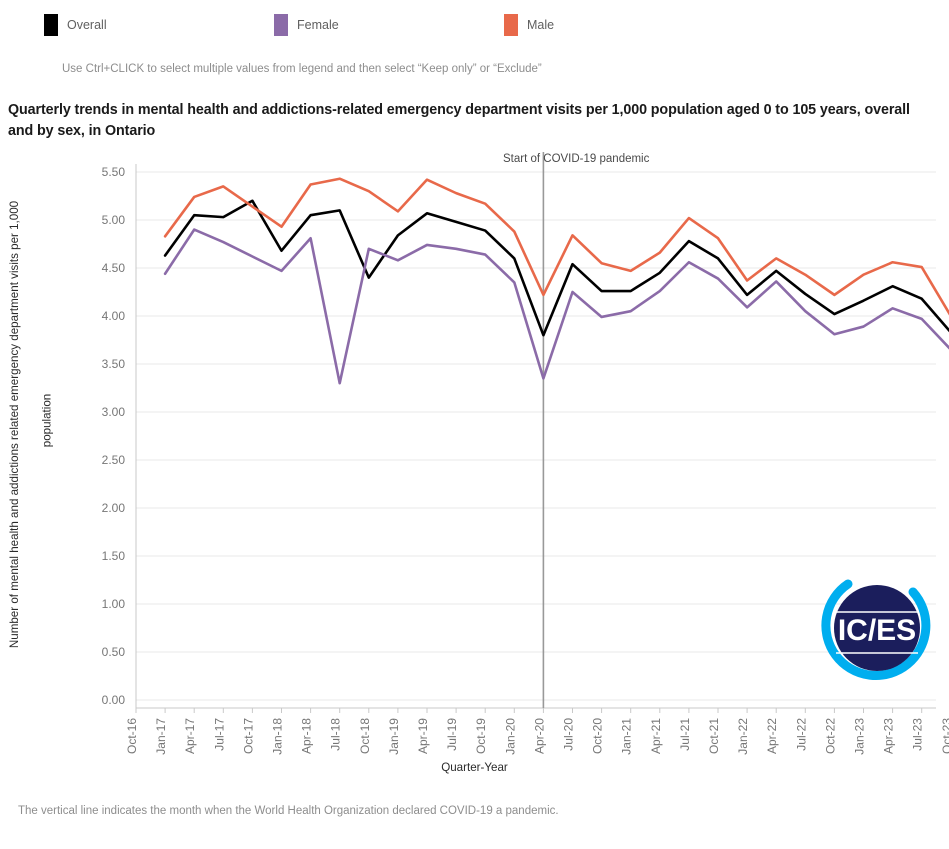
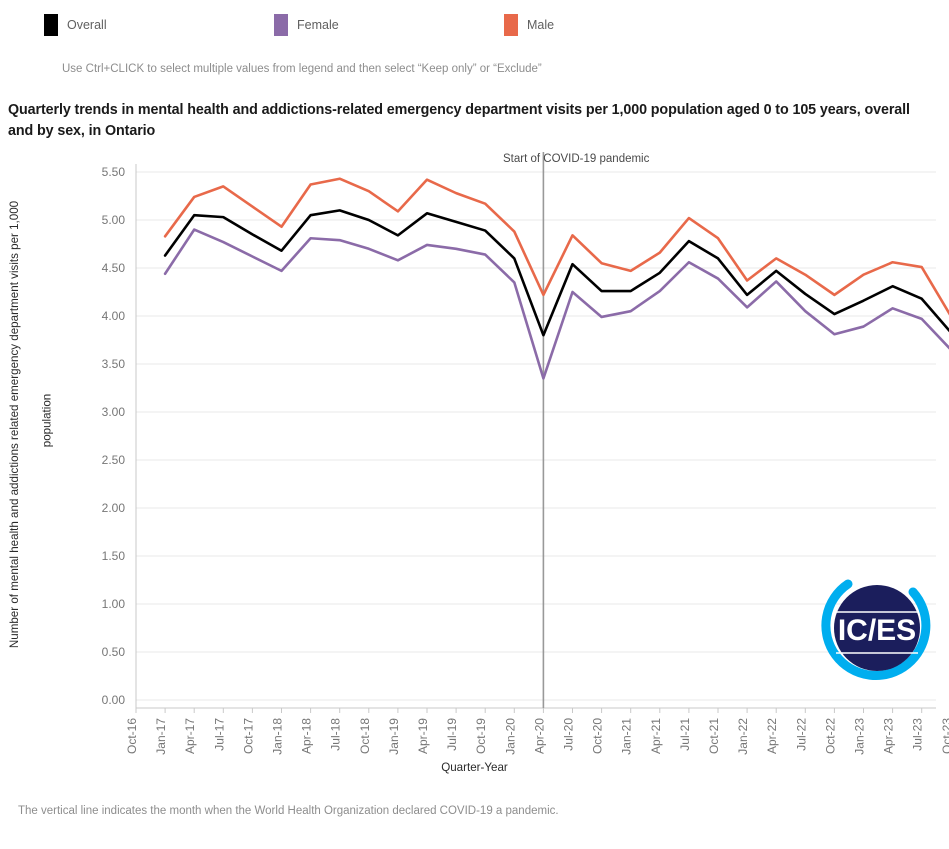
Overall/Oct-17: 5.2 -> 4.8
Female/Jul-18: 3.3 -> 4.8
Overall/Oct-18: 4.4 -> 5.0
